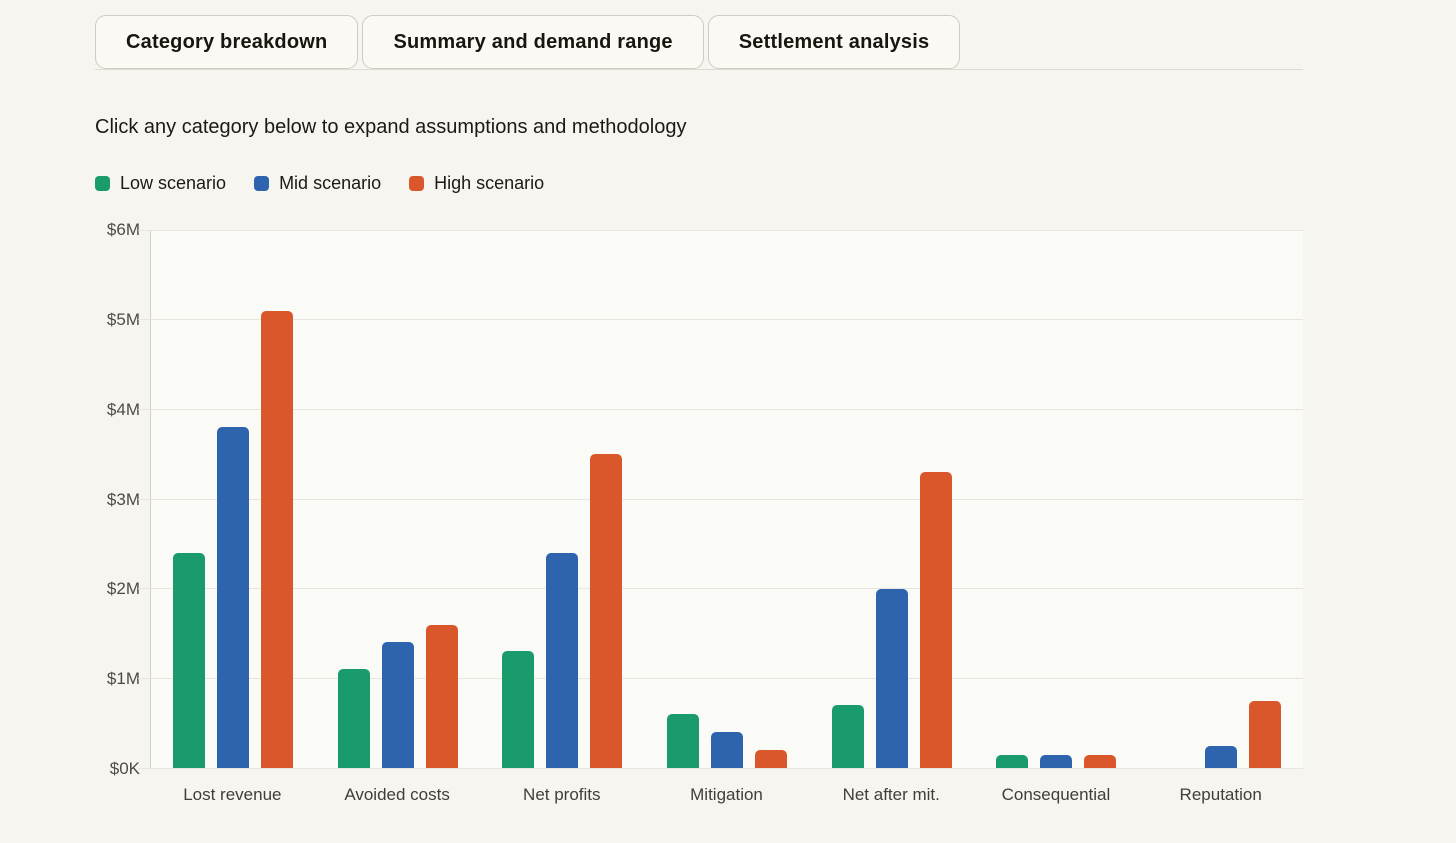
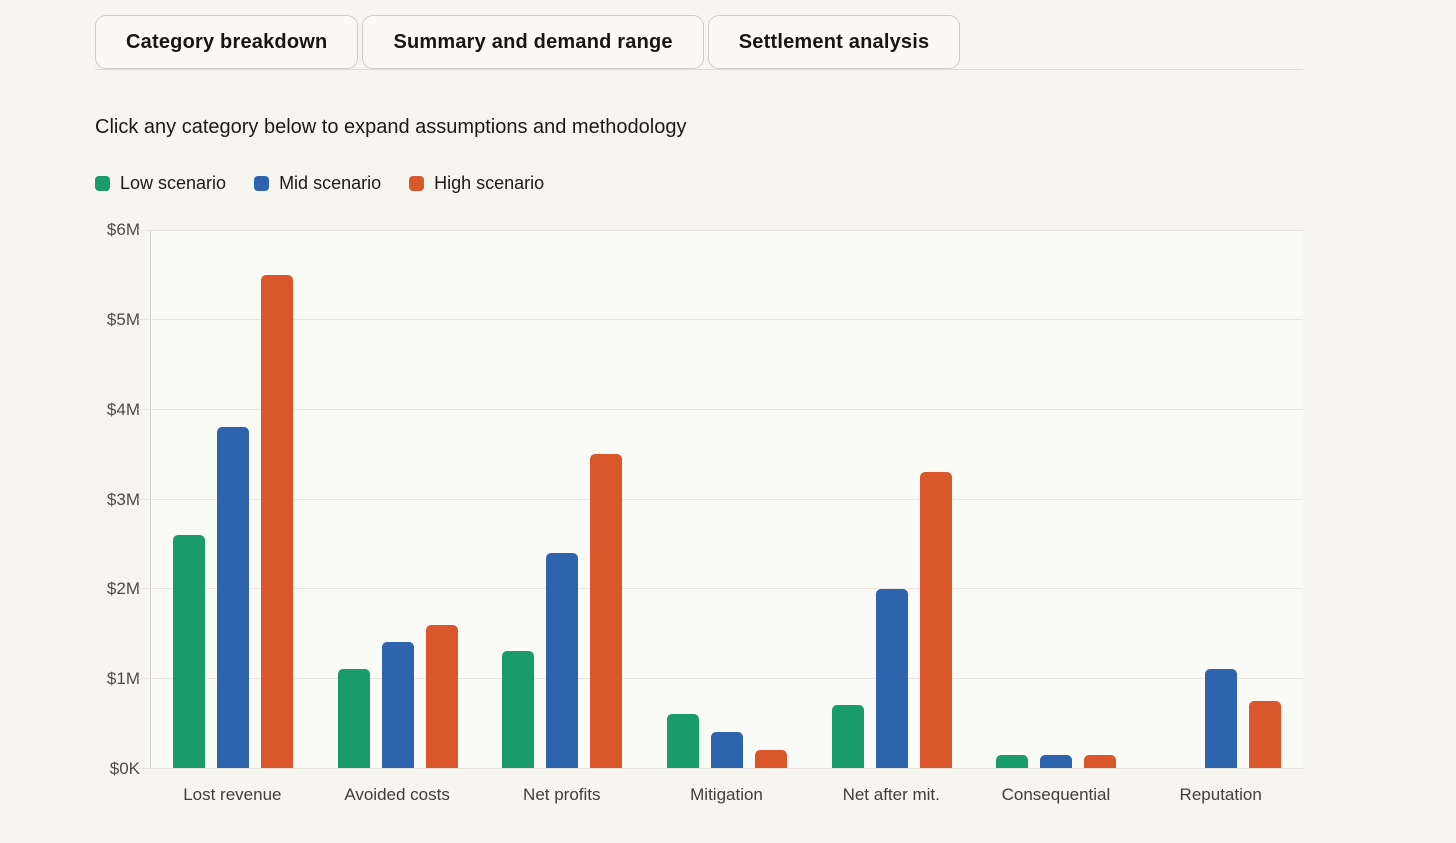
Low scenario/Lost revenue: $2.4M -> $2.6M
High scenario/Lost revenue: $5.1M -> $5.5M
Mid scenario/Reputation: $0.2M -> $1.1M
